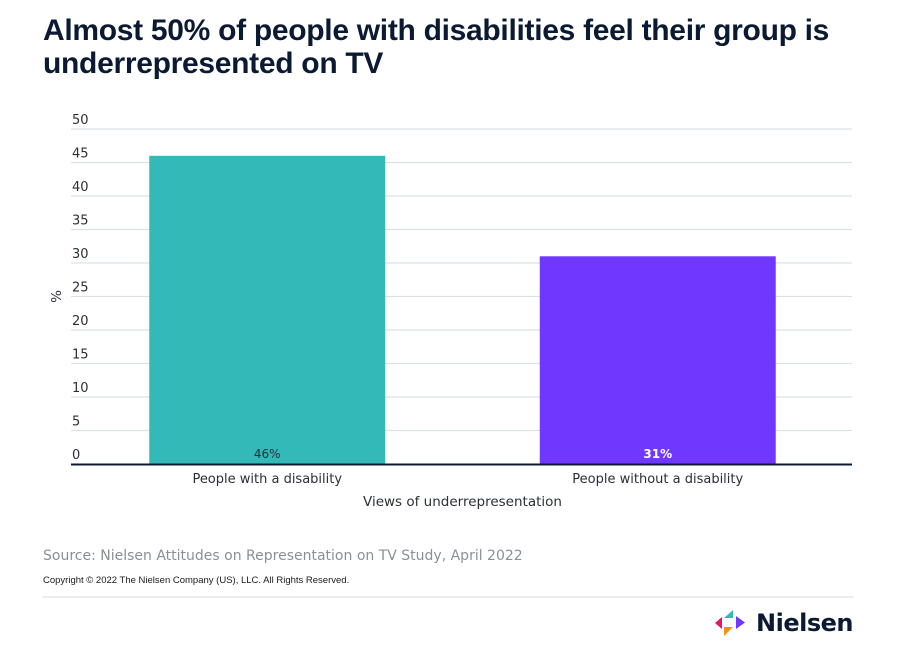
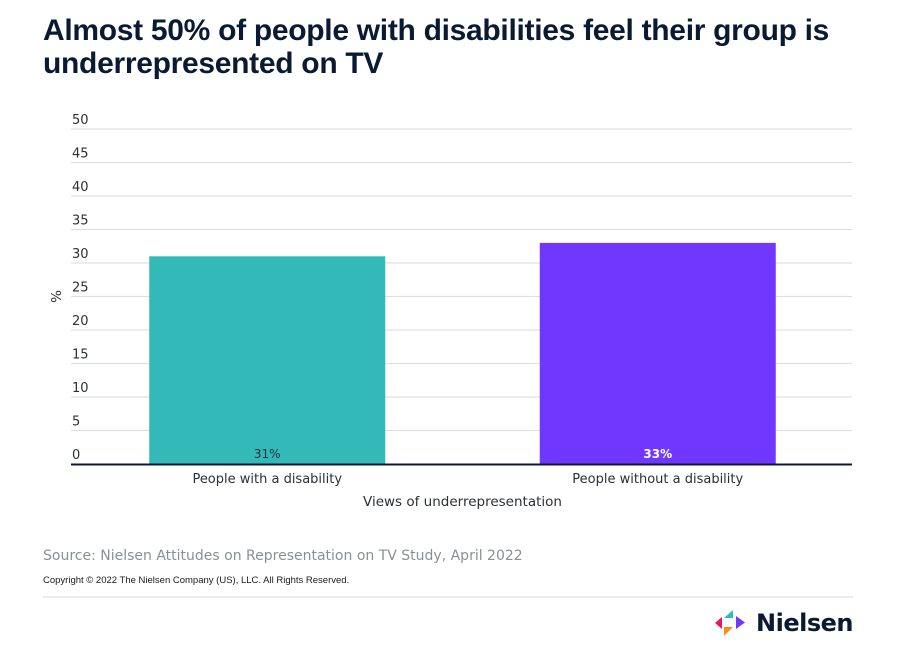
People with a disability: 46% -> 31%
People without a disability: 31% -> 33%
